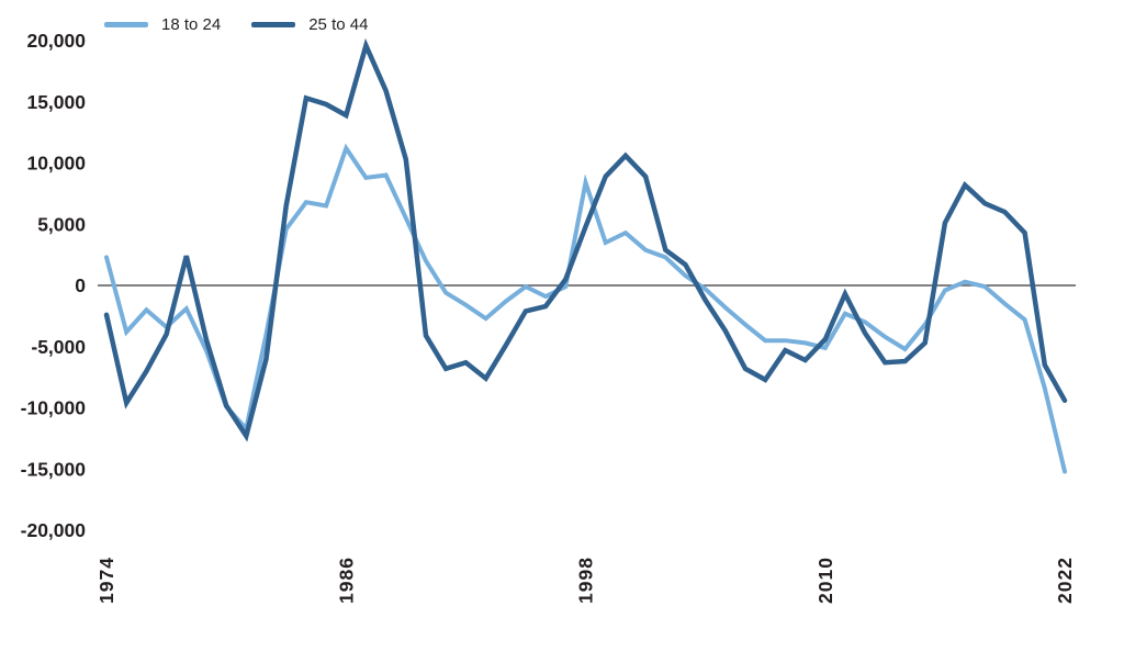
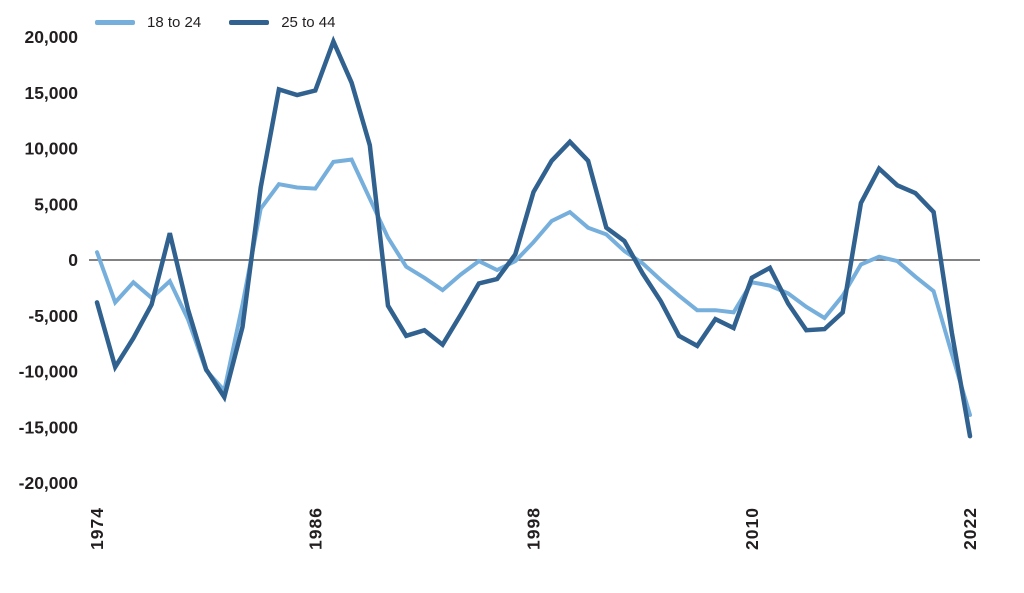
18 to 24/1974: 2300 -> 700
25 to 44/1974: -2400 -> -3800
18 to 24/1986: 11200 -> 6400
25 to 44/1986: 13900 -> 15200
18 to 24/1998: 8400 -> 1600
25 to 44/1998: 4800 -> 6100
18 to 24/2010: -5100 -> -2000
25 to 44/2010: -4400 -> -1600
18 to 24/2022: -15200 -> -13900
25 to 44/2022: -9400 -> -15800
